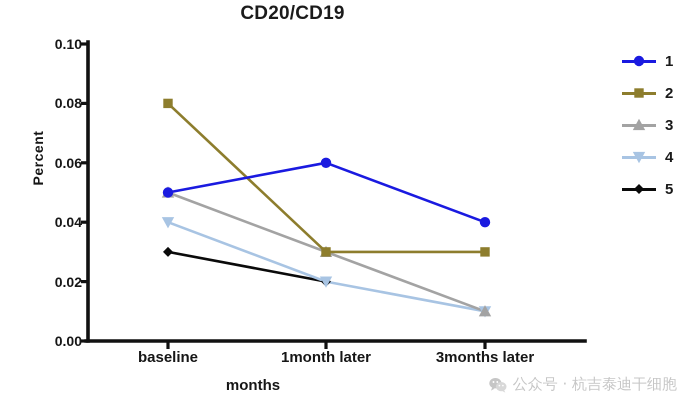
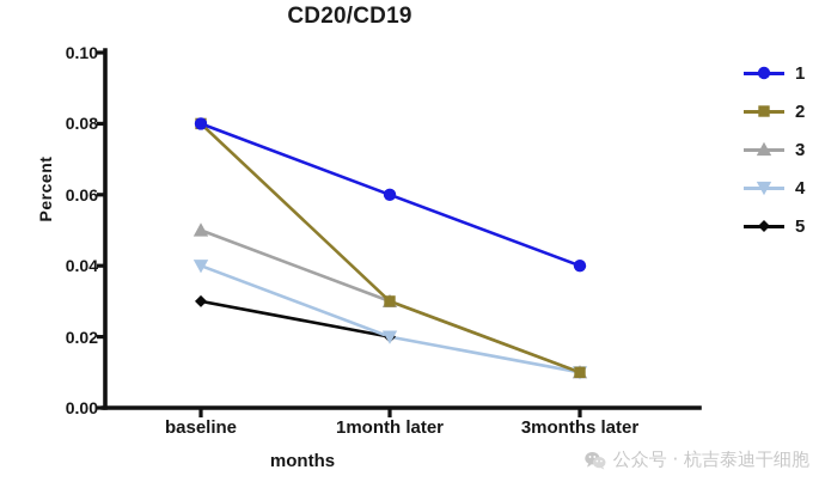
1/baseline: 0.05 -> 0.08
2/3months later: 0.03 -> 0.01
